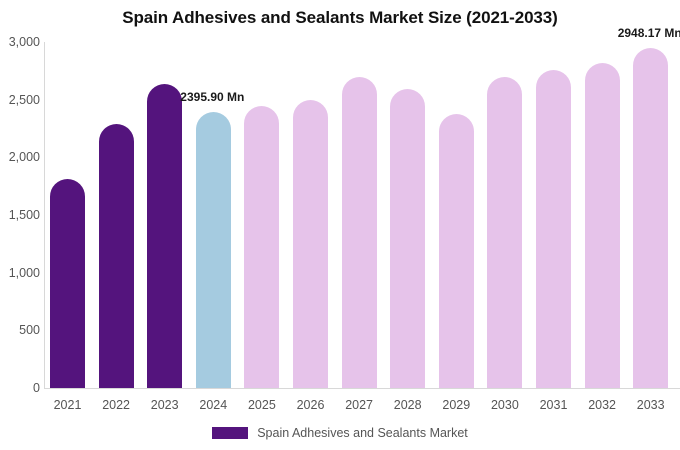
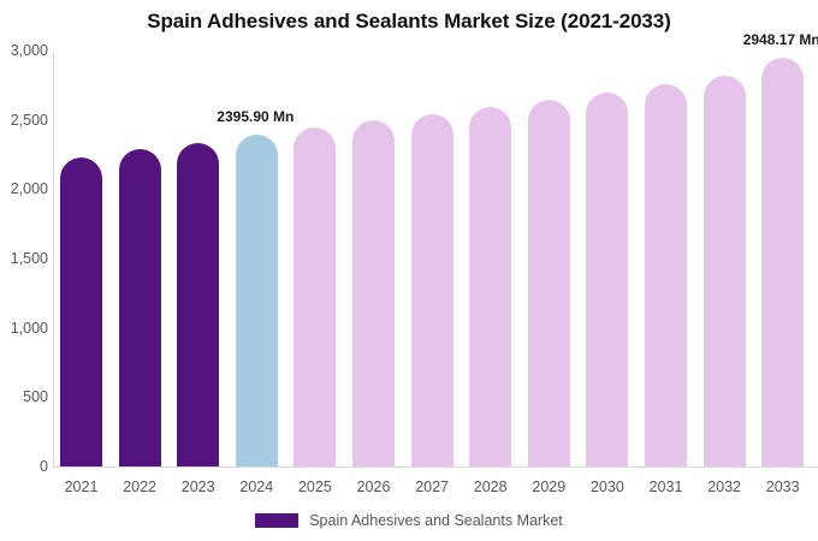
2021: 1810 -> 2230
2023: 2640 -> 2340
2027: 2700 -> 2540
2029: 2380 -> 2640
